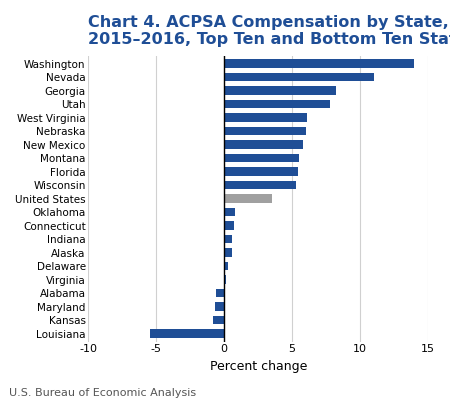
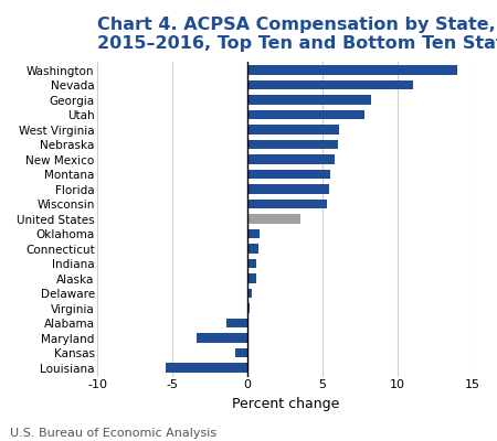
Alabama: -0.6 -> -1.4
Maryland: -0.7 -> -3.4
